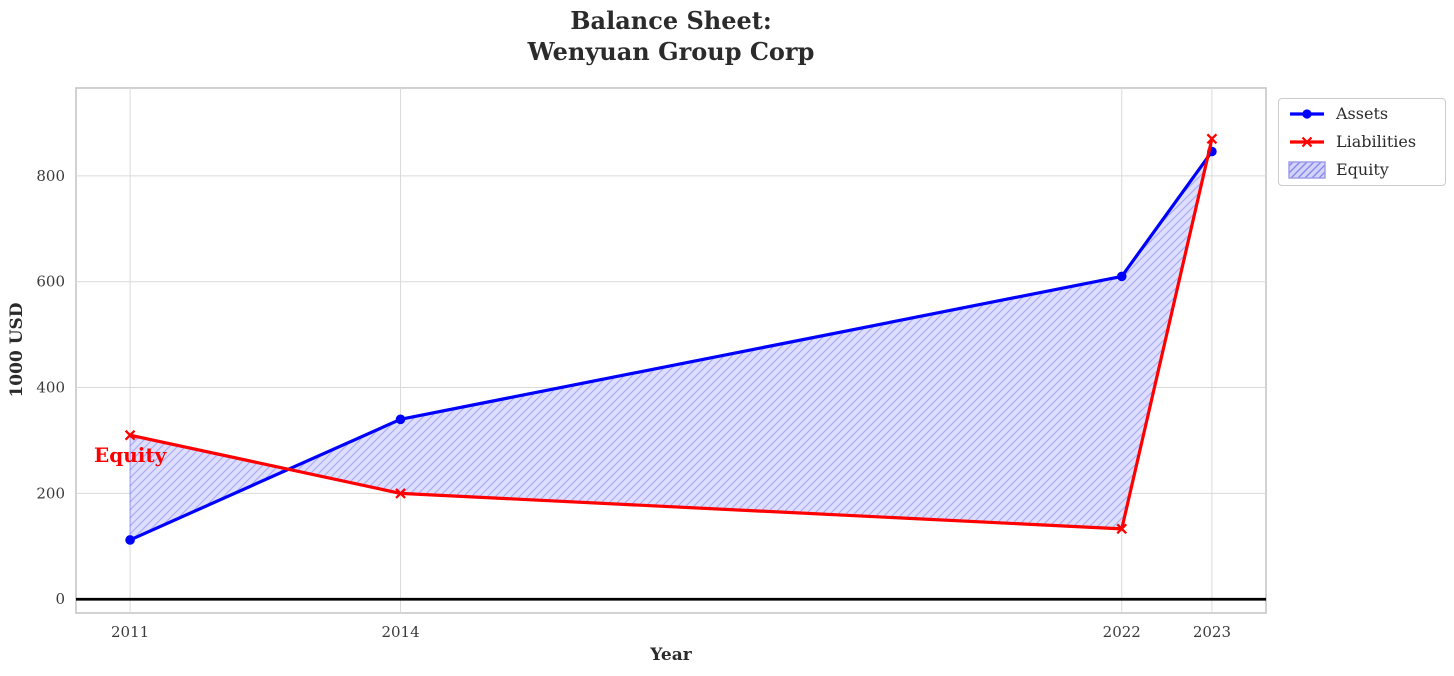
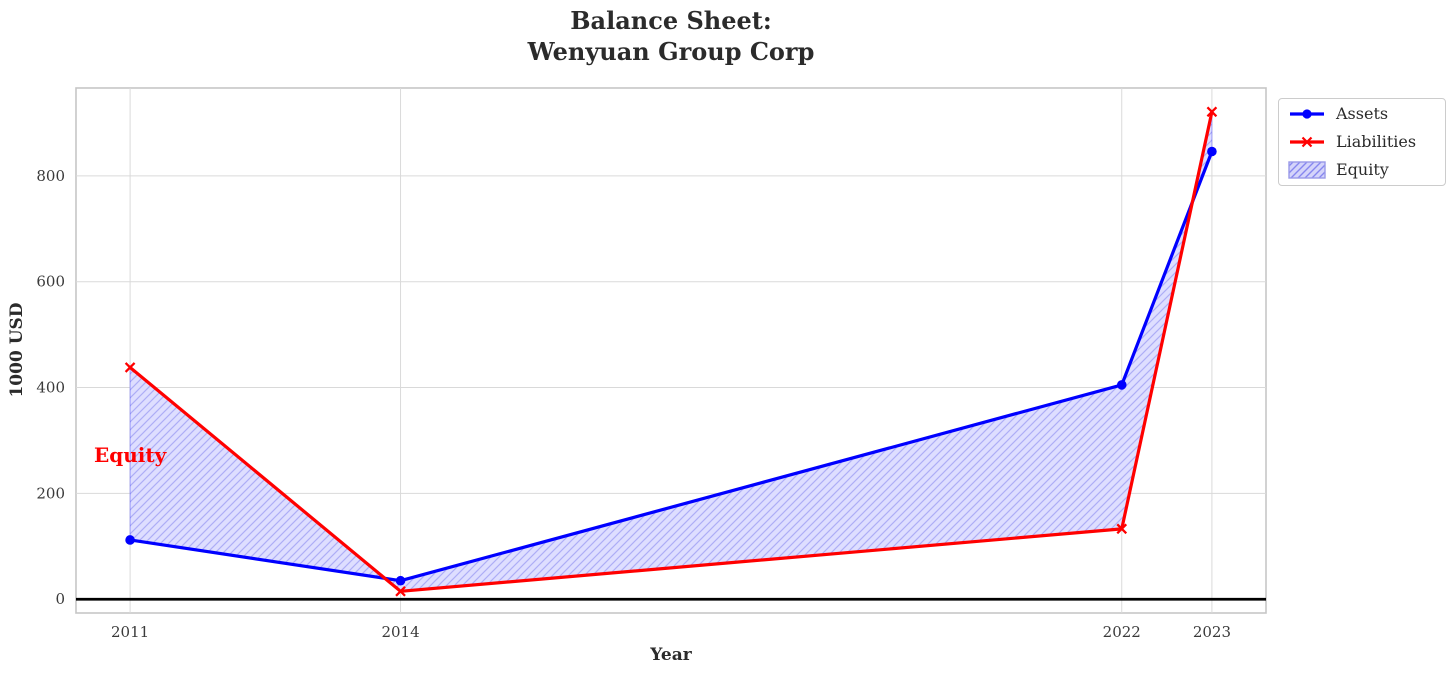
Liabilities/2011: 310 -> 440
Assets/2014: 340 -> 40
Liabilities/2014: 200 -> 20
Assets/2022: 610 -> 400
Liabilities/2023: 870 -> 920
